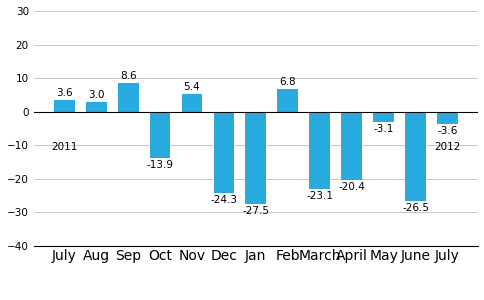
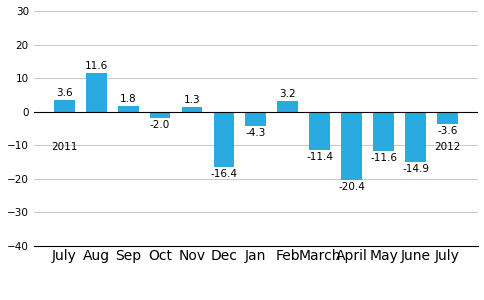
Aug: 3.0 -> 11.6
Sep: 8.6 -> 1.8
Oct: -13.9 -> -2.0
Nov: 5.4 -> 1.3
Dec: -24.3 -> -16.4
Jan: -27.5 -> -4.3
Feb: 6.8 -> 3.2
March: -23.1 -> -11.4
May: -3.1 -> -11.6
June: -26.5 -> -14.9
